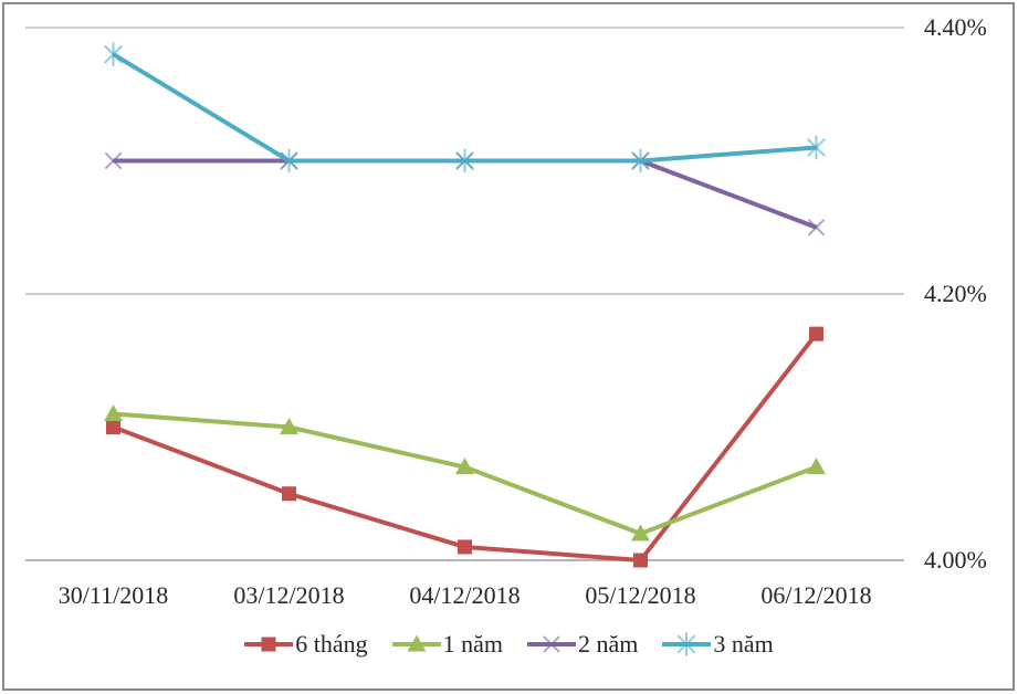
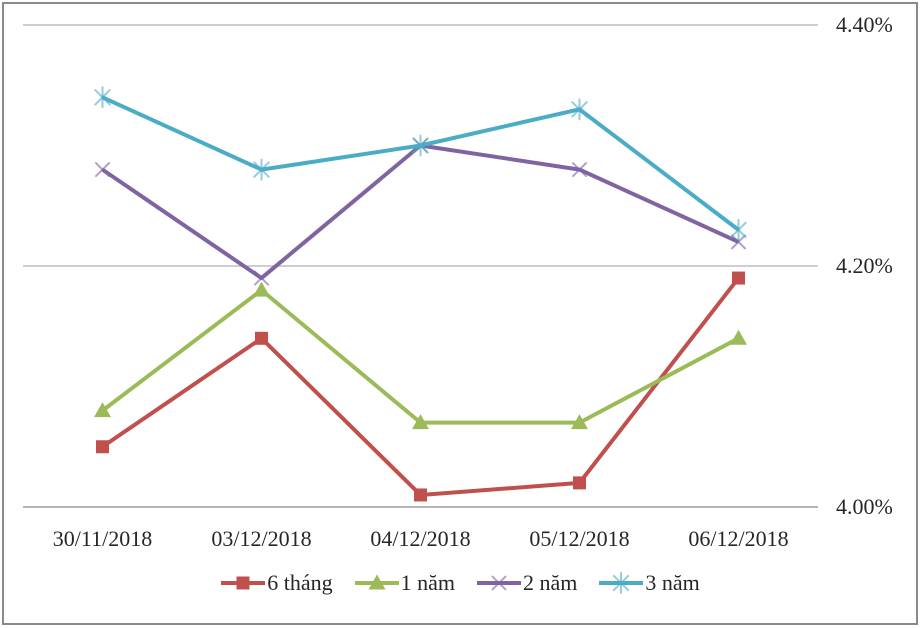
6 tháng/30/11/2018: 4.10% -> 4.05%
1 năm/30/11/2018: 4.11% -> 4.08%
2 năm/30/11/2018: 4.30% -> 4.28%
3 năm/30/11/2018: 4.38% -> 4.34%
6 tháng/03/12/2018: 4.05% -> 4.14%
1 năm/03/12/2018: 4.10% -> 4.18%
2 năm/03/12/2018: 4.30% -> 4.19%
3 năm/03/12/2018: 4.30% -> 4.28%
6 tháng/05/12/2018: 4.00% -> 4.02%
1 năm/05/12/2018: 4.02% -> 4.07%
2 năm/05/12/2018: 4.30% -> 4.28%
3 năm/05/12/2018: 4.30% -> 4.33%
6 tháng/06/12/2018: 4.17% -> 4.19%
1 năm/06/12/2018: 4.07% -> 4.14%
2 năm/06/12/2018: 4.25% -> 4.22%
3 năm/06/12/2018: 4.31% -> 4.23%
